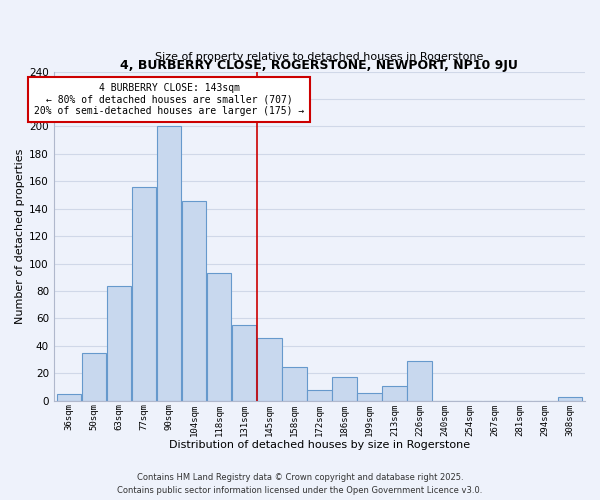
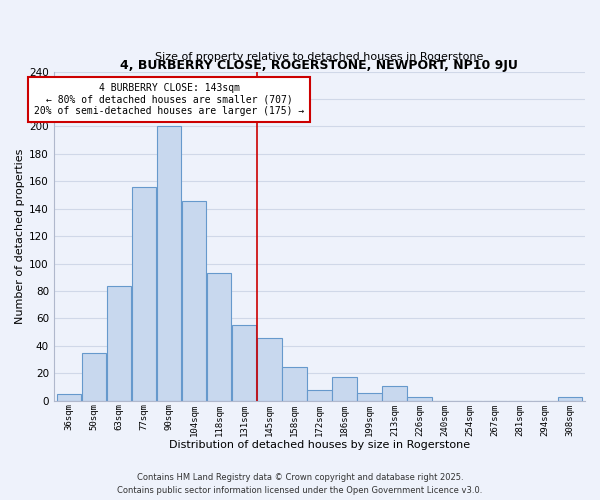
226sqm: 29 -> 3
